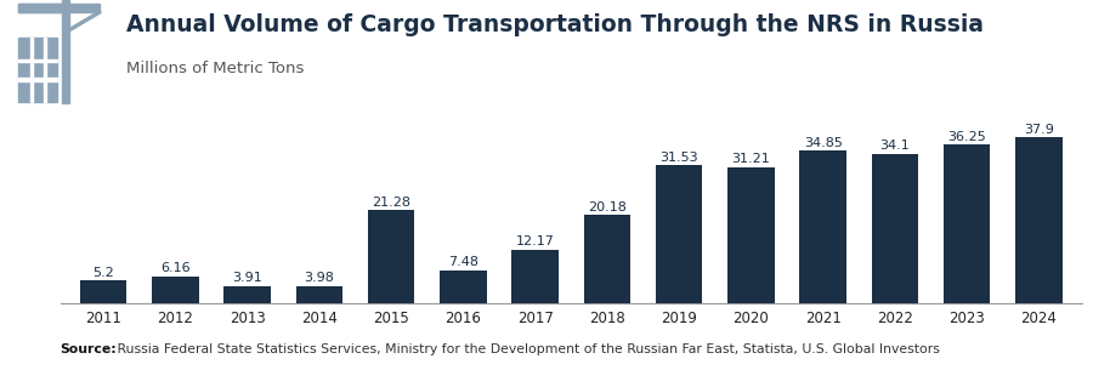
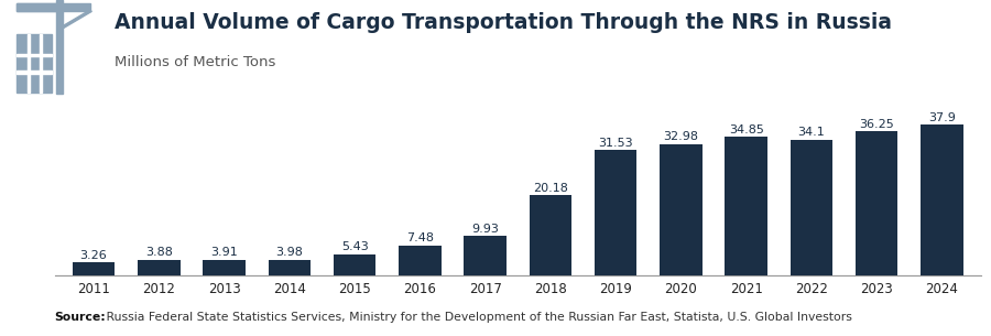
2011: 5.2 -> 3.26
2012: 6.16 -> 3.88
2015: 21.28 -> 5.43
2017: 12.17 -> 9.93
2020: 31.21 -> 32.98
